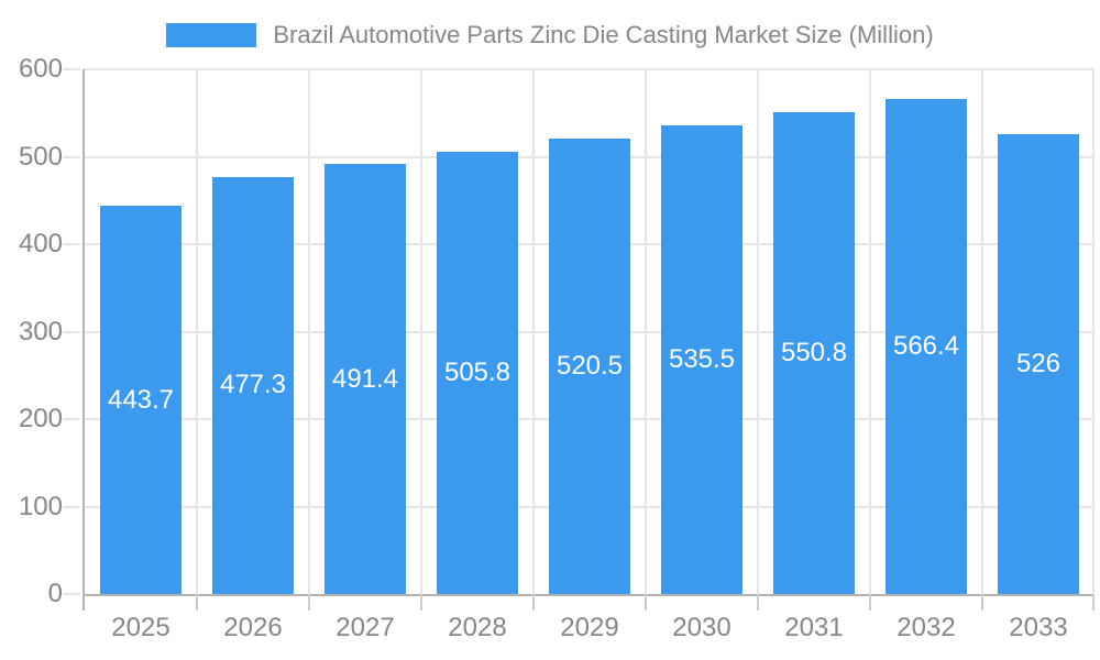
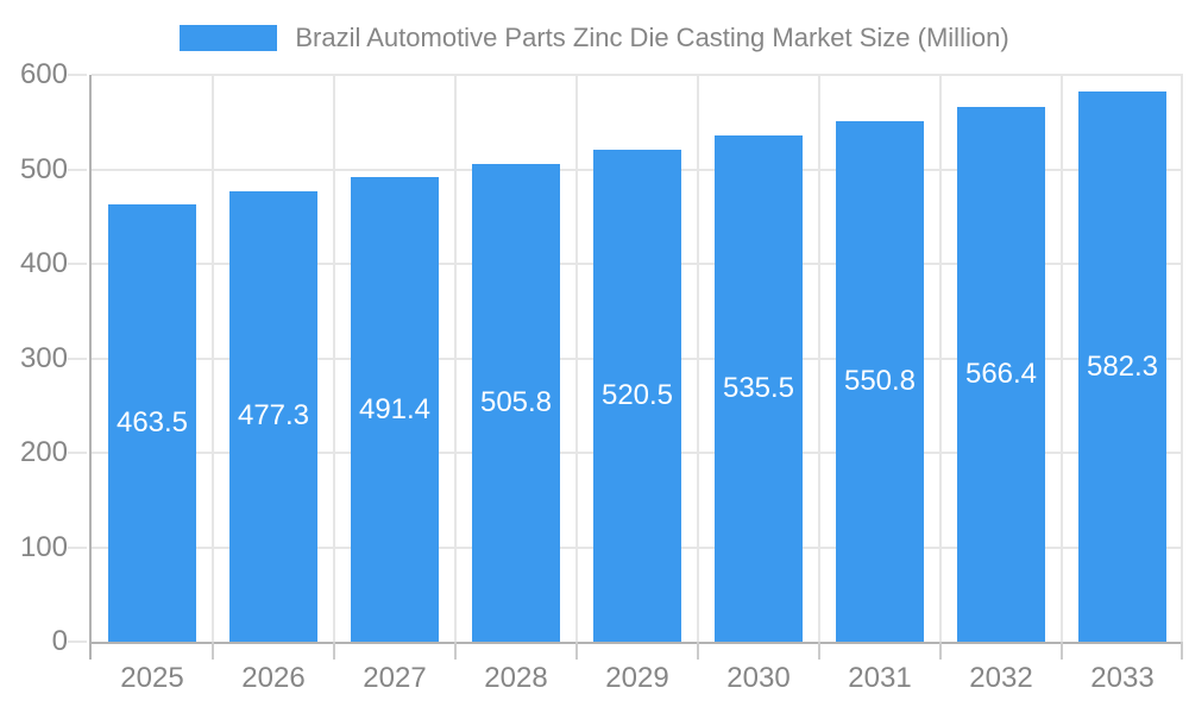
2025: 443.7 -> 463.5
2033: 526 -> 582.3
